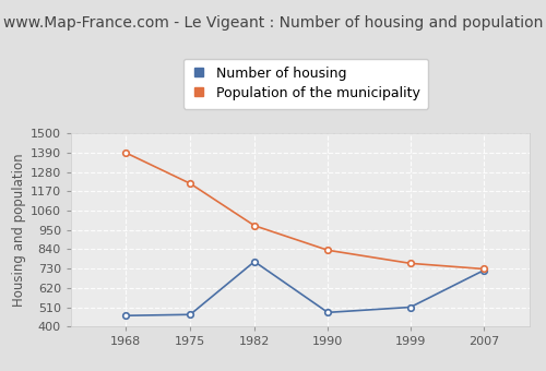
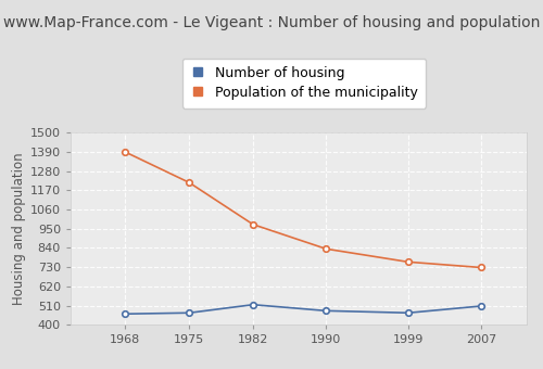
Number of housing/1982: 770 -> 520
Number of housing/1999: 510 -> 470
Number of housing/2007: 720 -> 510
